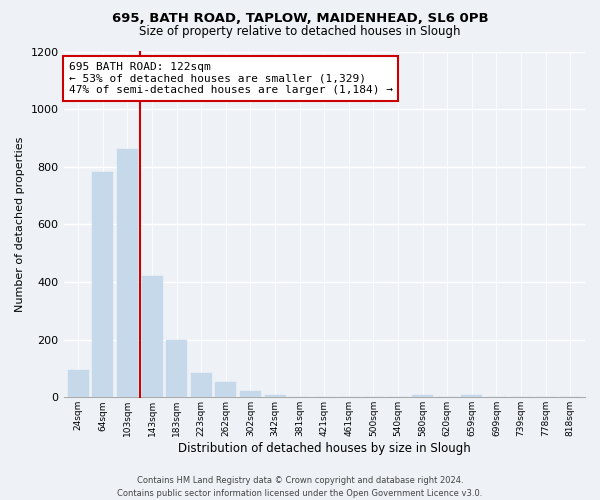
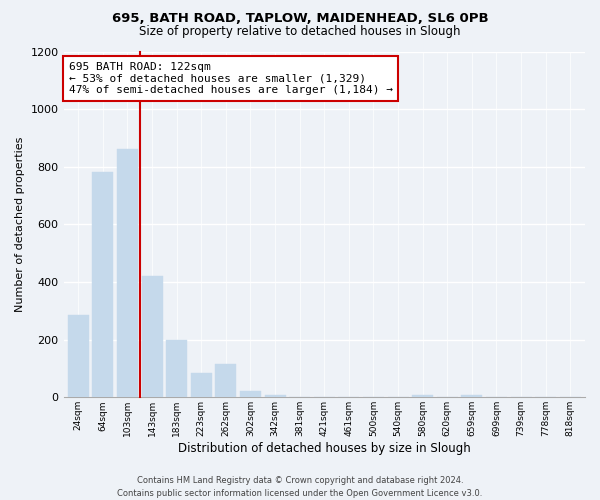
24sqm: 93 -> 285
262sqm: 52 -> 115
